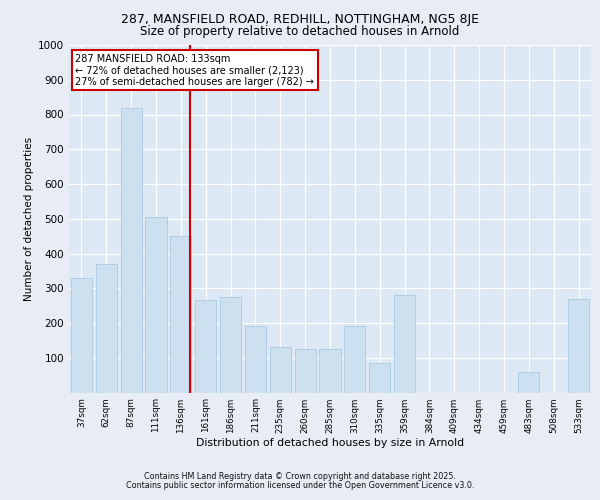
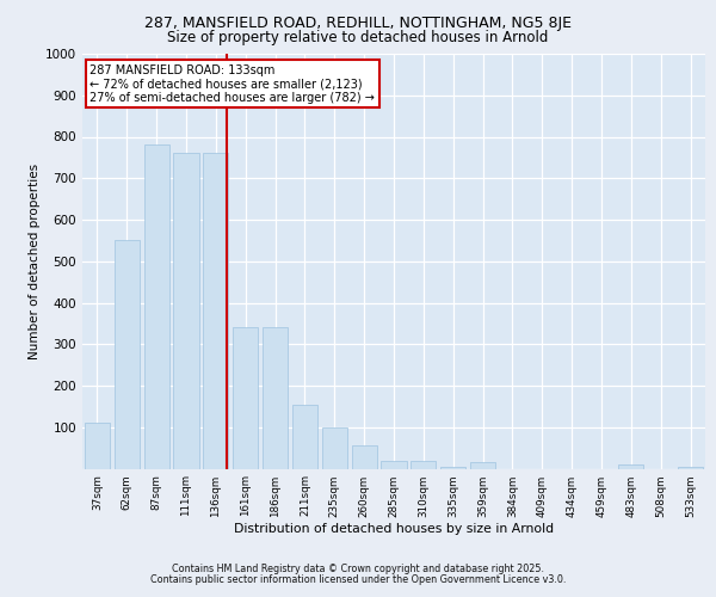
37sqm: 330 -> 110
62sqm: 370 -> 550
87sqm: 820 -> 780
111sqm: 505 -> 760
136sqm: 450 -> 760
161sqm: 265 -> 340
186sqm: 275 -> 340
211sqm: 190 -> 155
235sqm: 130 -> 100
260sqm: 125 -> 55
285sqm: 125 -> 20
310sqm: 190 -> 20
335sqm: 85 -> 5
359sqm: 280 -> 15
483sqm: 60 -> 10
533sqm: 270 -> 5
